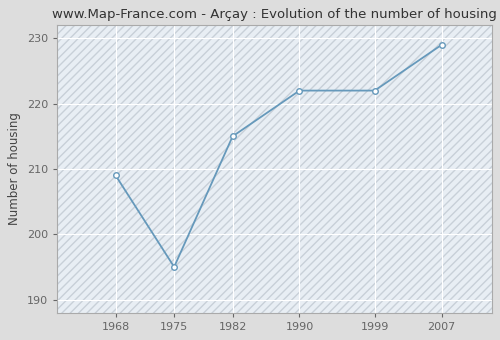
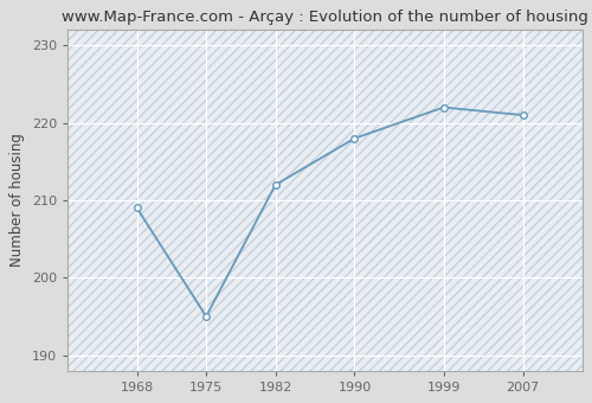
1982: 215 -> 212
1990: 222 -> 218
2007: 229 -> 221
